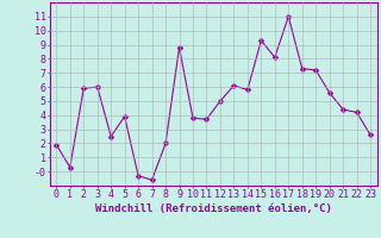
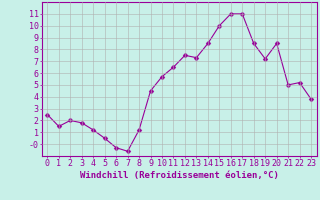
0: 1.9 -> 2.5
1: 0.3 -> 1.5
2: 5.9 -> 2.0
3: 6.0 -> 1.8
4: 2.5 -> 1.2
5: 3.9 -> 0.5
8: 2.0 -> 1.2
9: 8.8 -> 4.5
10: 3.8 -> 5.7
11: 3.7 -> 6.5
12: 5.0 -> 7.5
13: 6.1 -> 7.3
14: 5.8 -> 8.5
15: 9.3 -> 10.0
16: 8.1 -> 11.0
18: 7.3 -> 8.5
20: 5.6 -> 8.5
21: 4.4 -> 5.0
22: 4.2 -> 5.2
23: 2.6 -> 3.8
